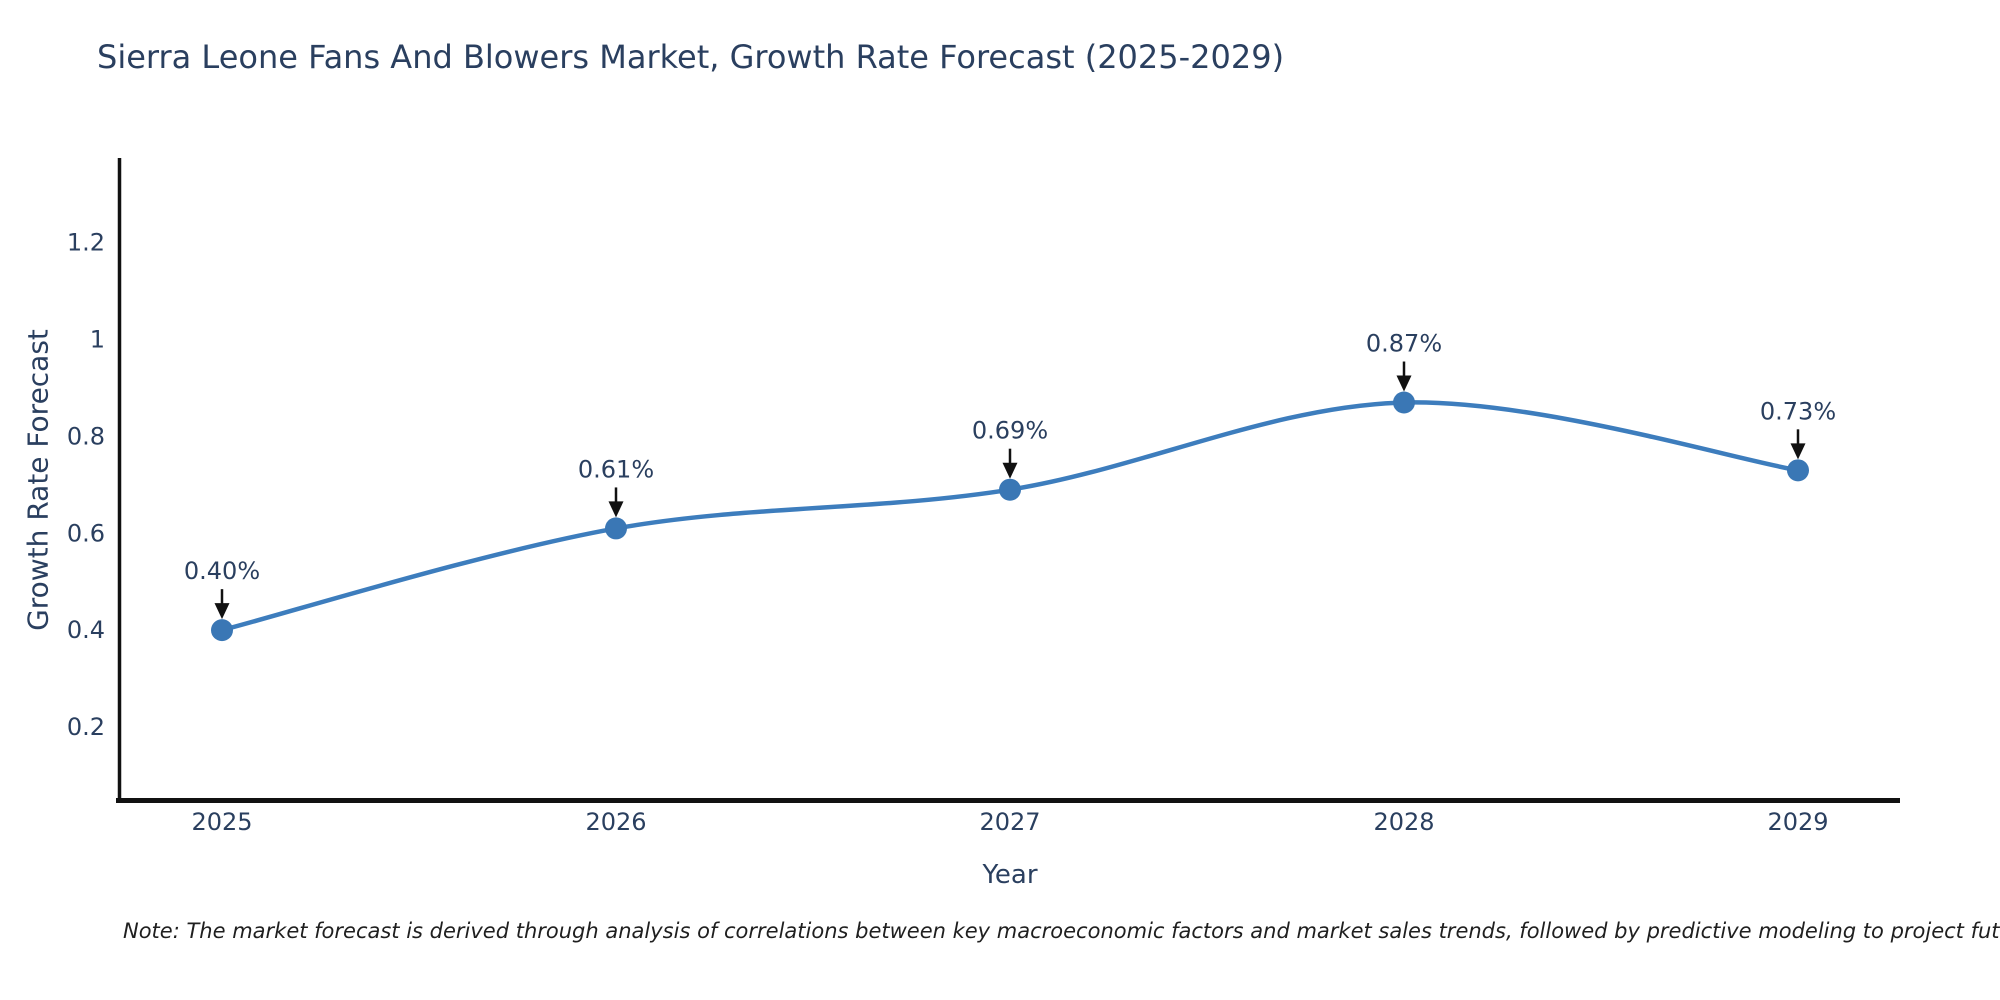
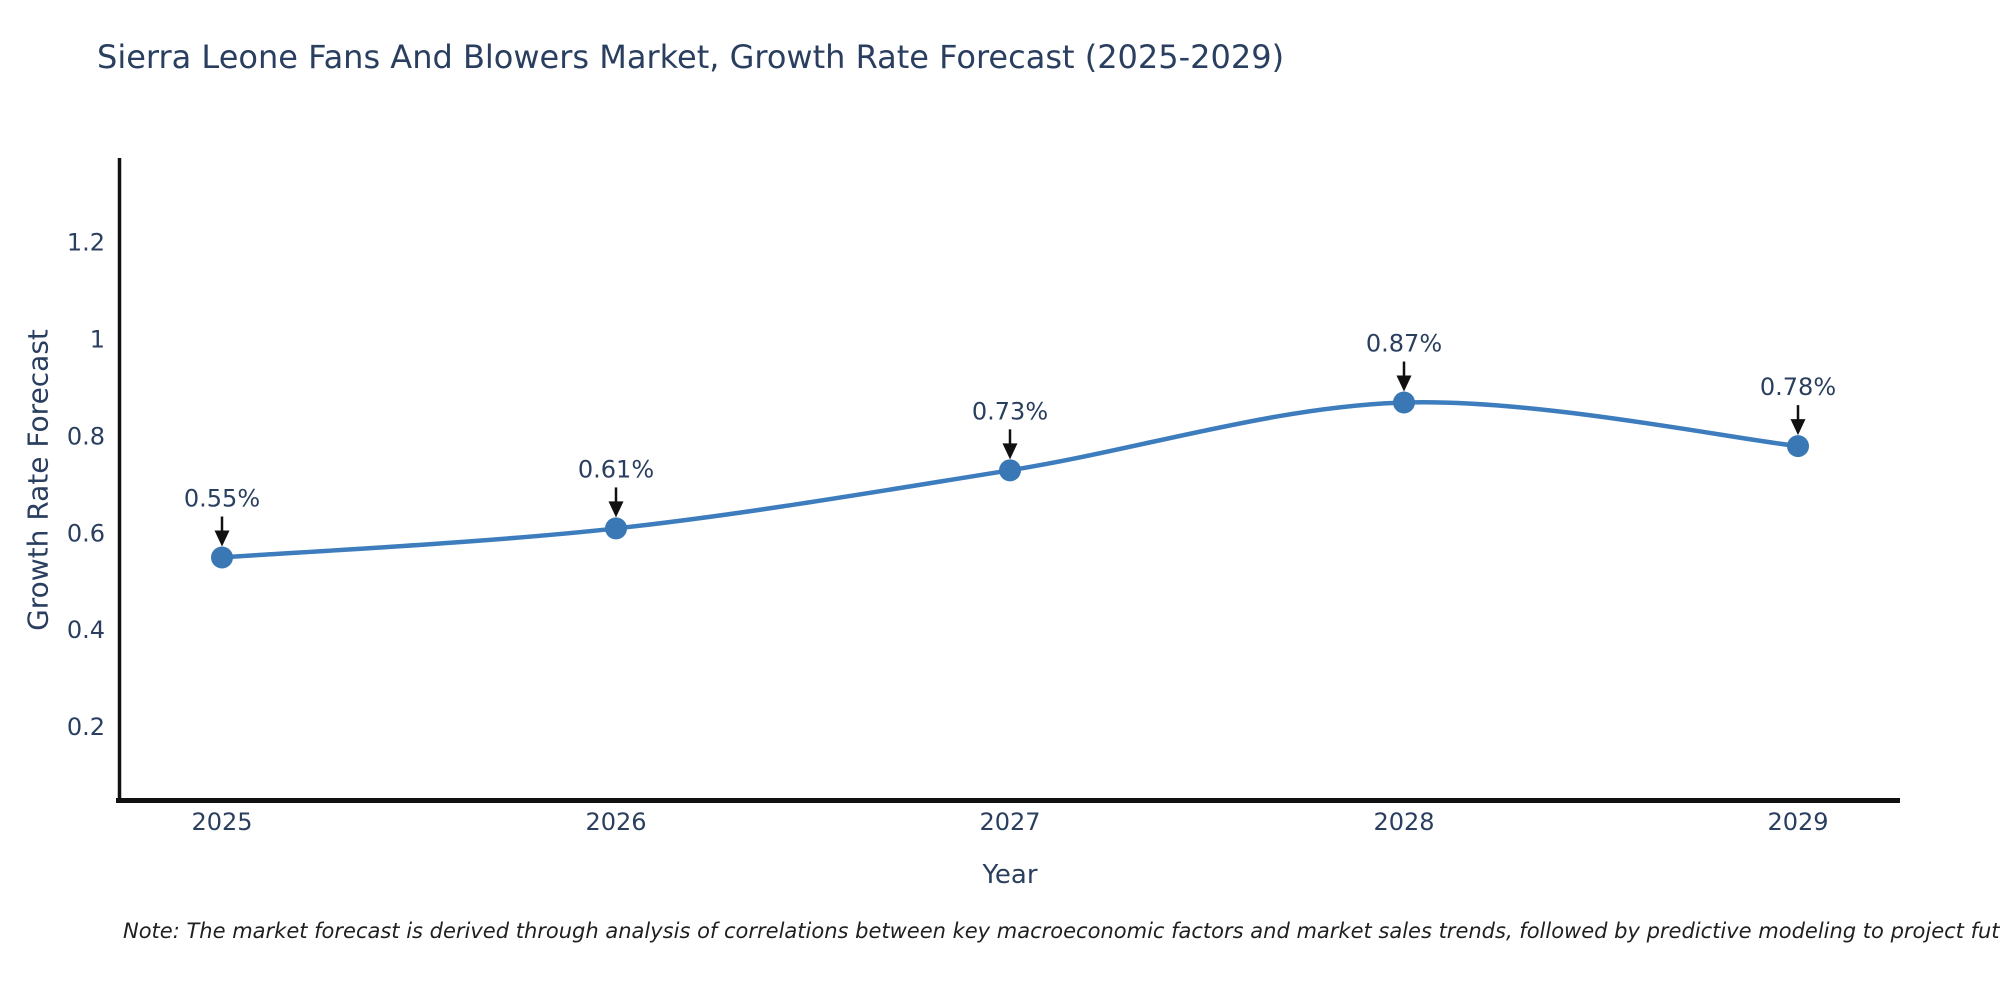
2025: 0.40% -> 0.55%
2027: 0.69% -> 0.73%
2029: 0.73% -> 0.78%
